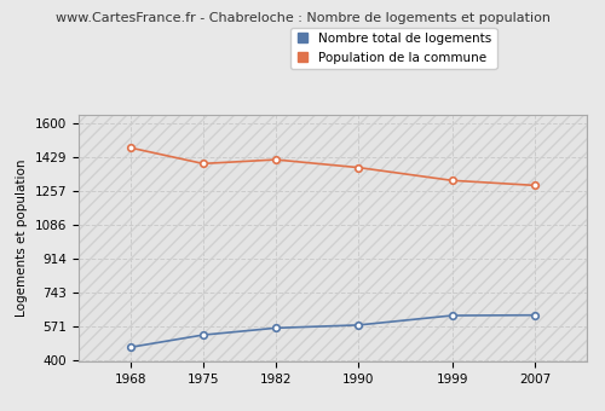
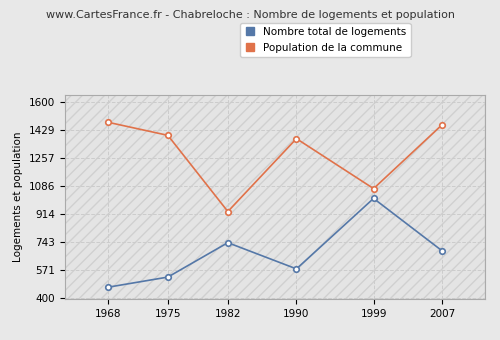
Nombre total de logements/1982: 560 -> 740
Population de la commune/1982: 1420 -> 930
Nombre total de logements/1999: 630 -> 1010
Population de la commune/1999: 1310 -> 1070
Nombre total de logements/2007: 630 -> 690
Population de la commune/2007: 1280 -> 1460
